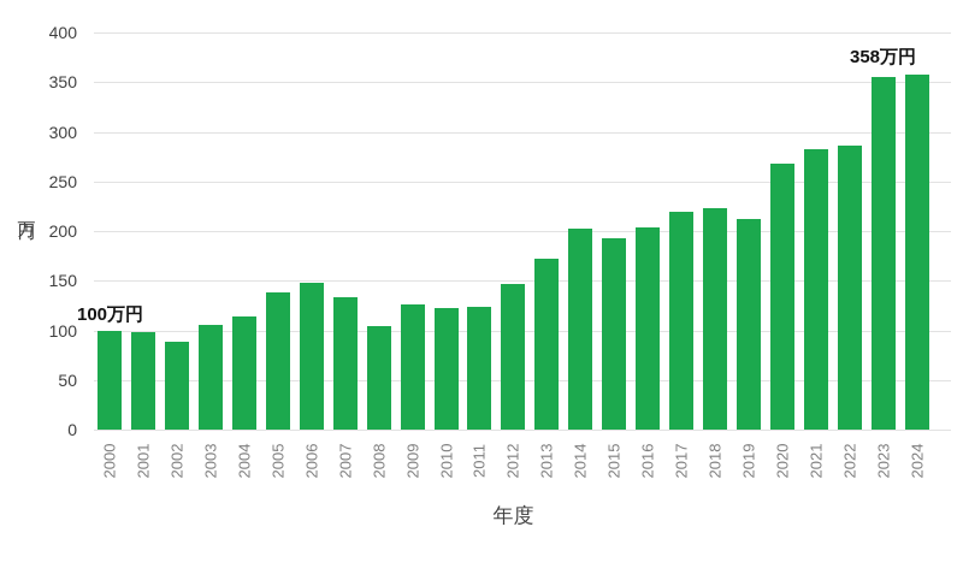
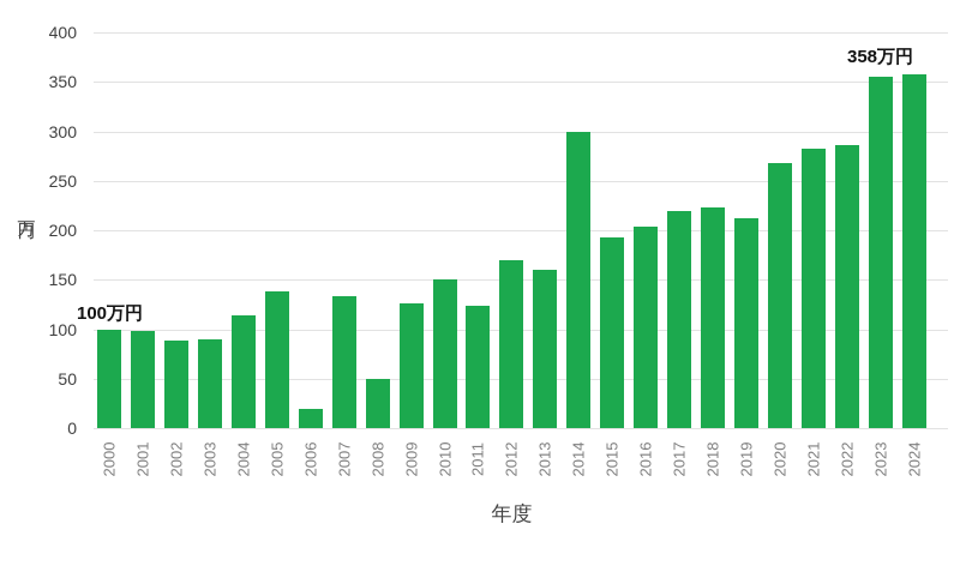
2003: 100 -> 90
2006: 150 -> 20
2008: 100 -> 50
2010: 120 -> 150
2012: 150 -> 170
2013: 170 -> 160
2014: 200 -> 300
